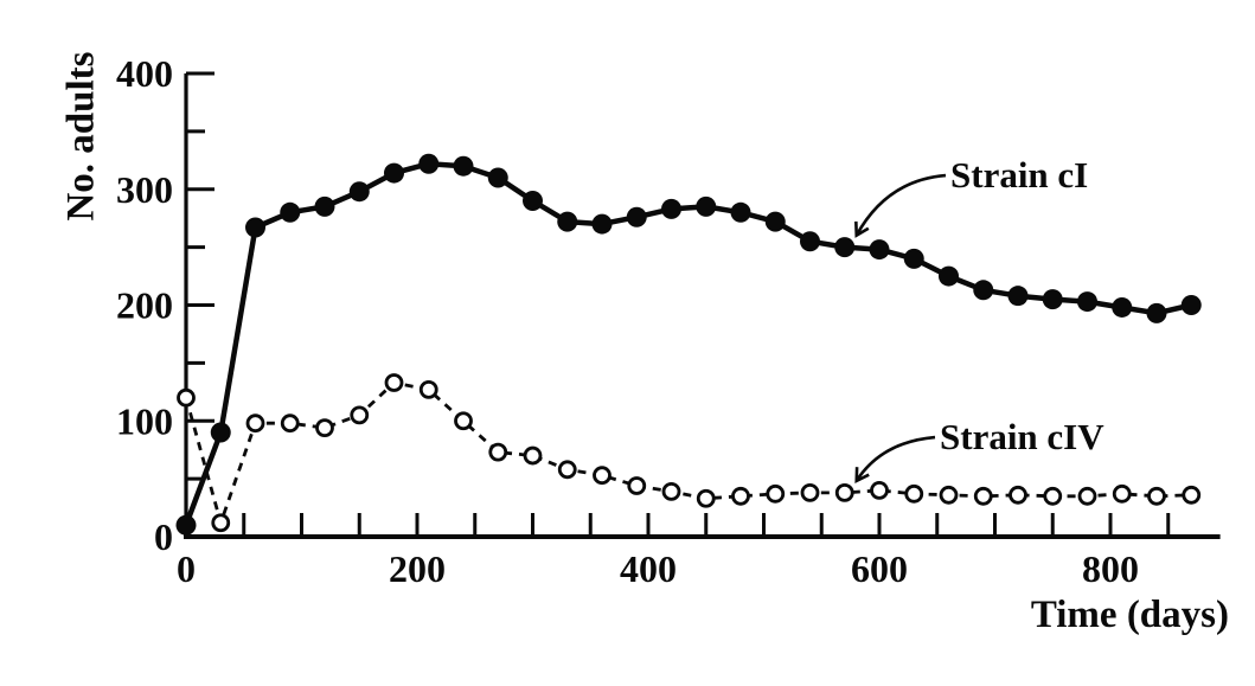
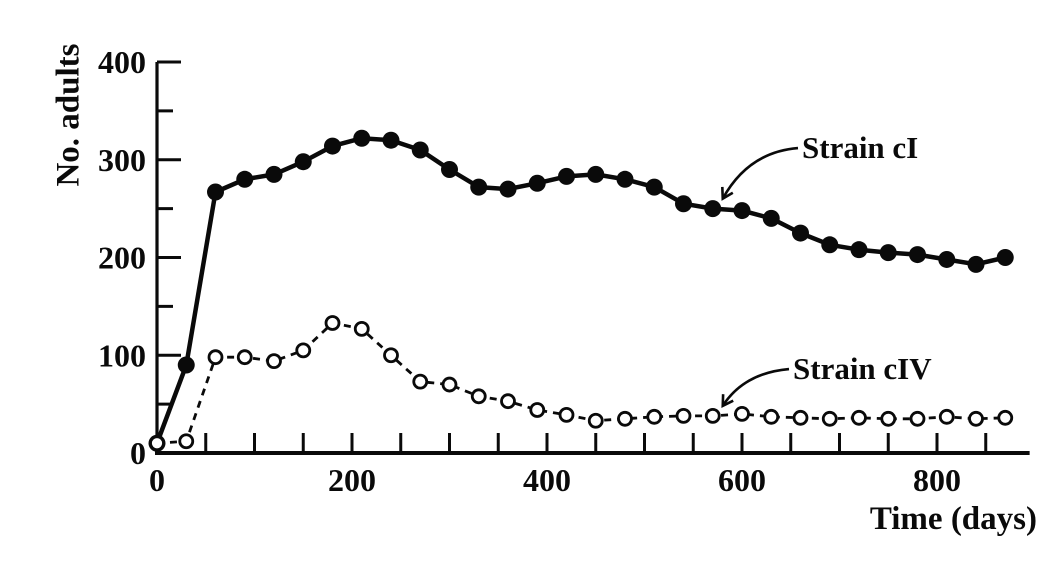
Strain cIV/0: 120 -> 10
